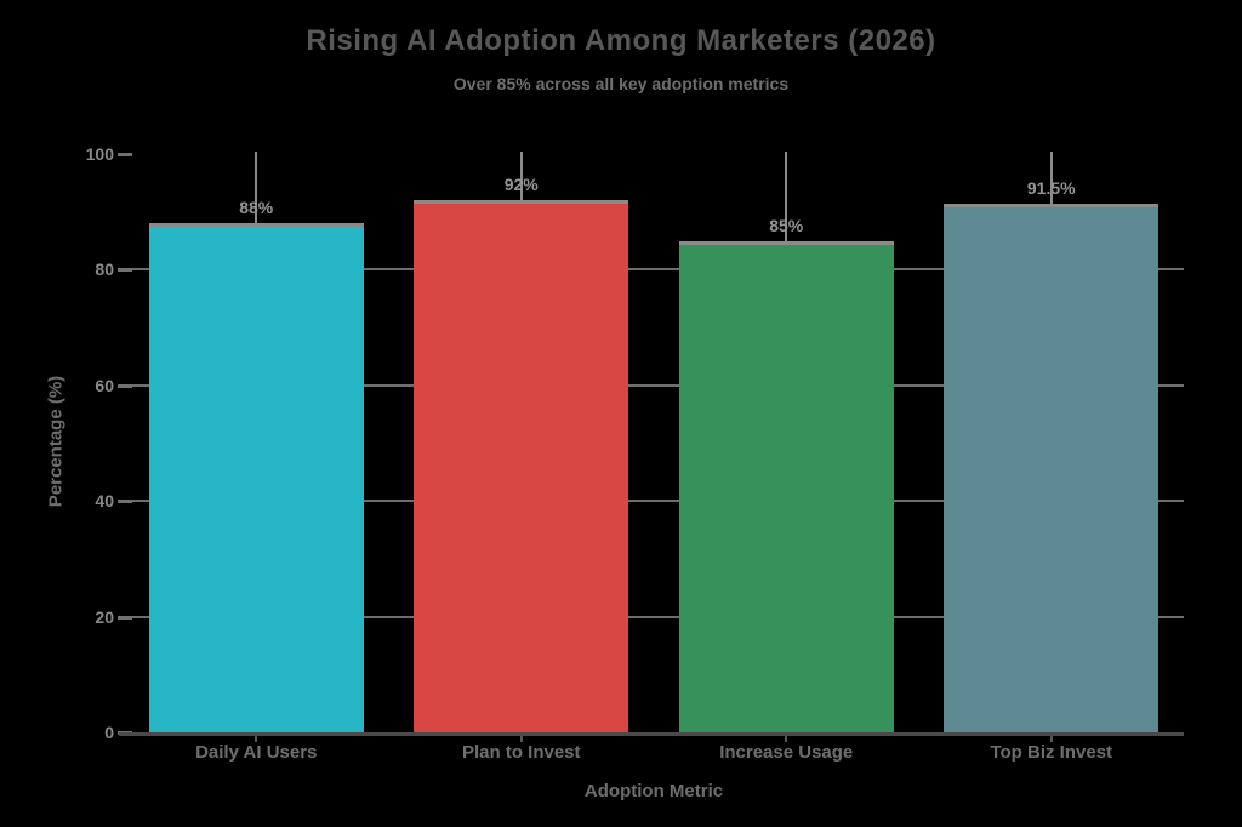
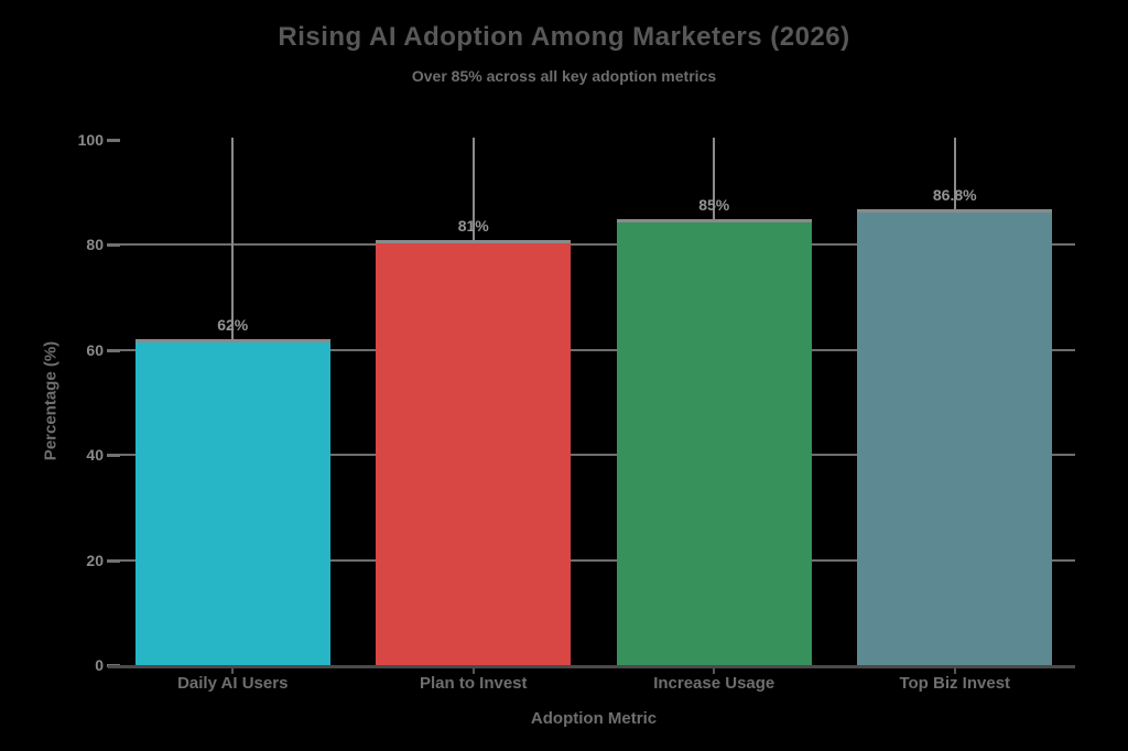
Daily AI Users: 88% -> 62%
Plan to Invest: 92% -> 81%
Top Biz Invest: 91.5% -> 86.8%
